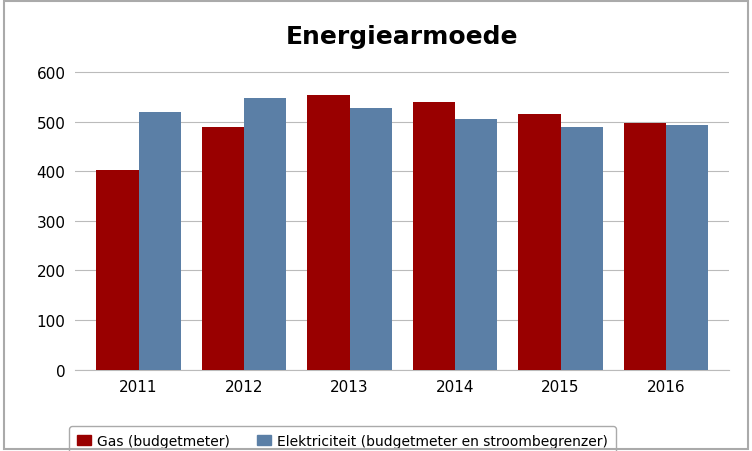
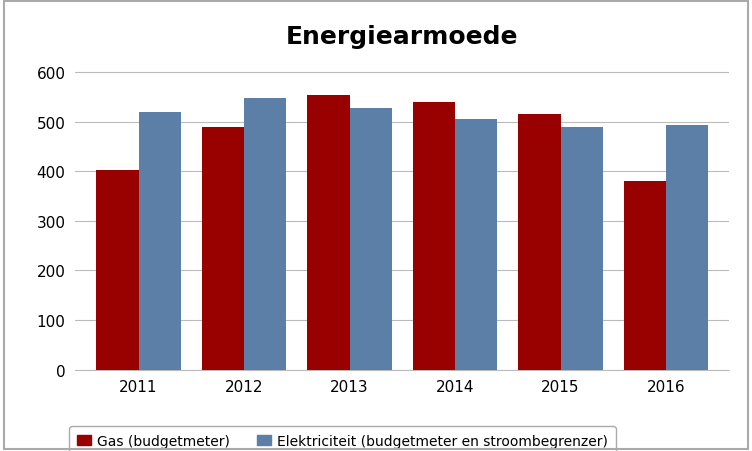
Gas (budgetmeter)/2016: 498 -> 380
